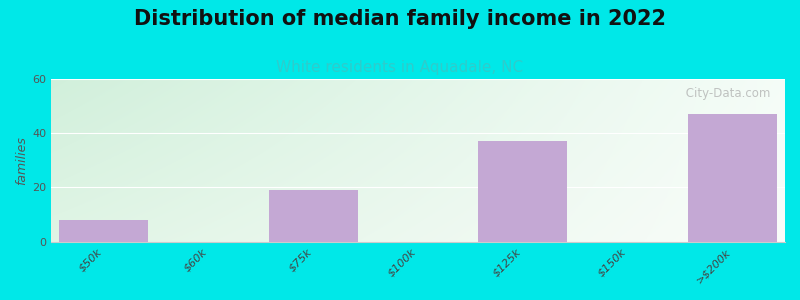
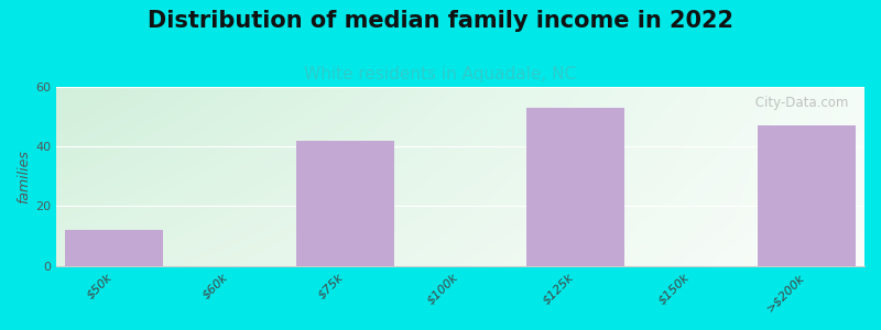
$50k: 8 -> 12
$75k: 19 -> 42
$125k: 37 -> 53
